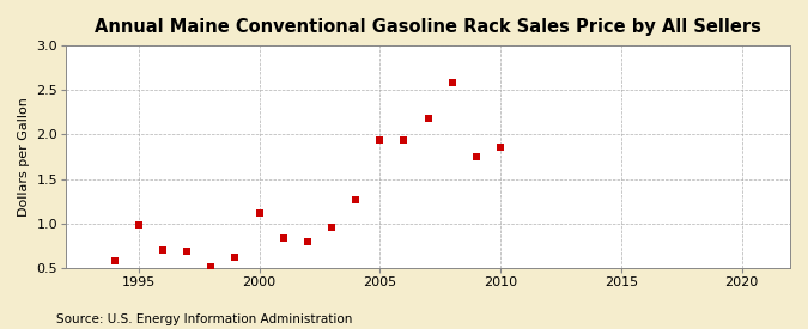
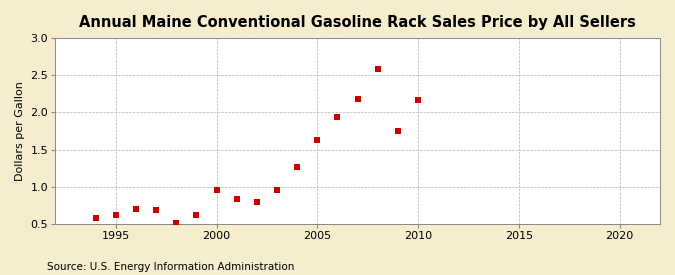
1995: 0.98 -> 0.62
2000: 1.12 -> 0.95
2005: 1.94 -> 1.63
2010: 1.86 -> 2.17
